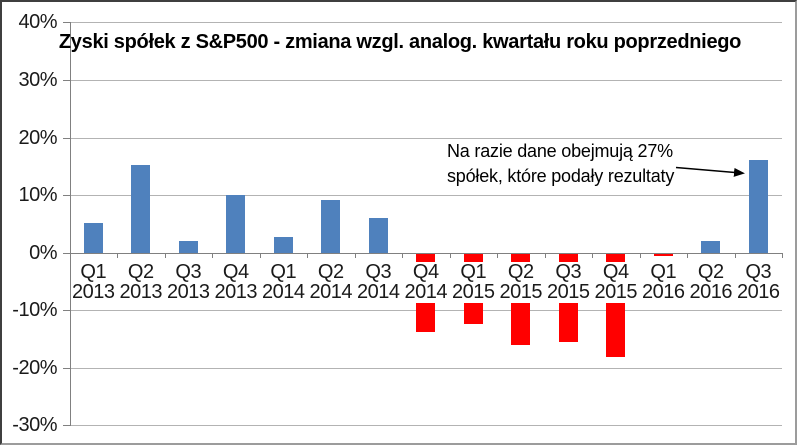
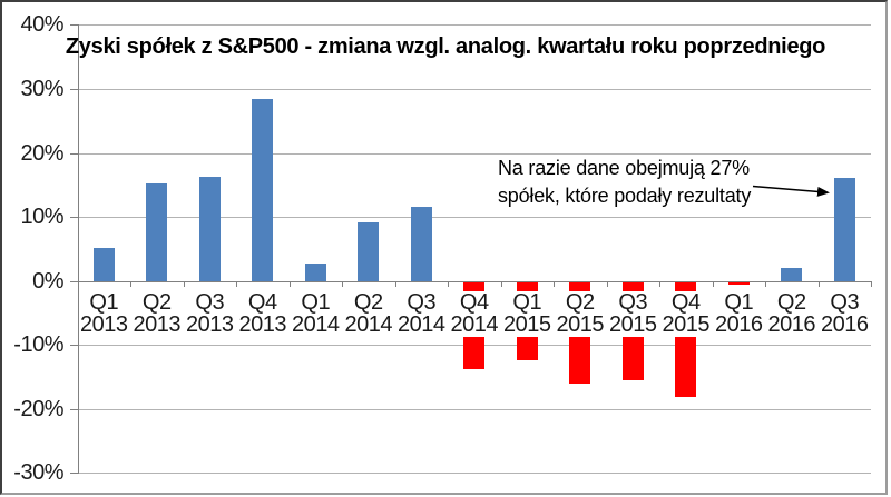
Q3 2013: 2% -> 16%
Q4 2013: 10% -> 28%
Q3 2014: 6% -> 12%
